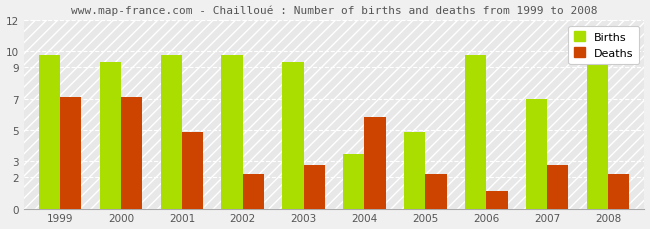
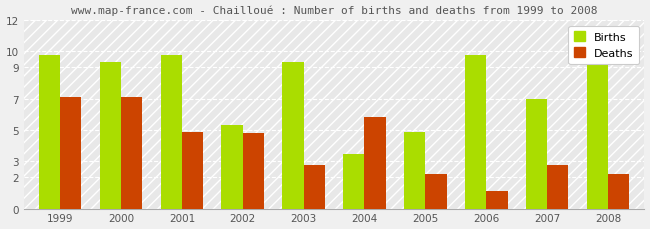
Births/2002: 9.8 -> 5.3
Deaths/2002: 2.2 -> 4.8
